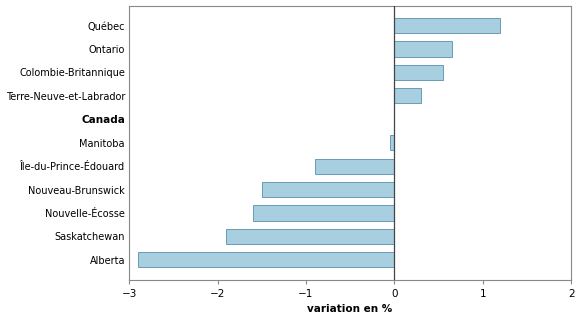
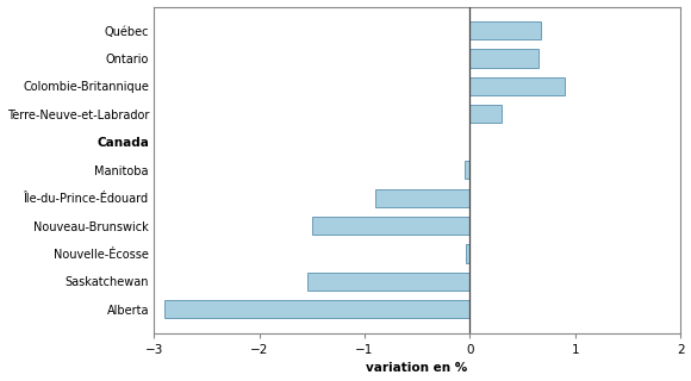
Québec: 1.20 -> 0.68
Colombie-Britannique: 0.55 -> 0.90
Nouvelle-Écosse: -1.60 -> -0.04
Saskatchewan: -1.90 -> -1.54
